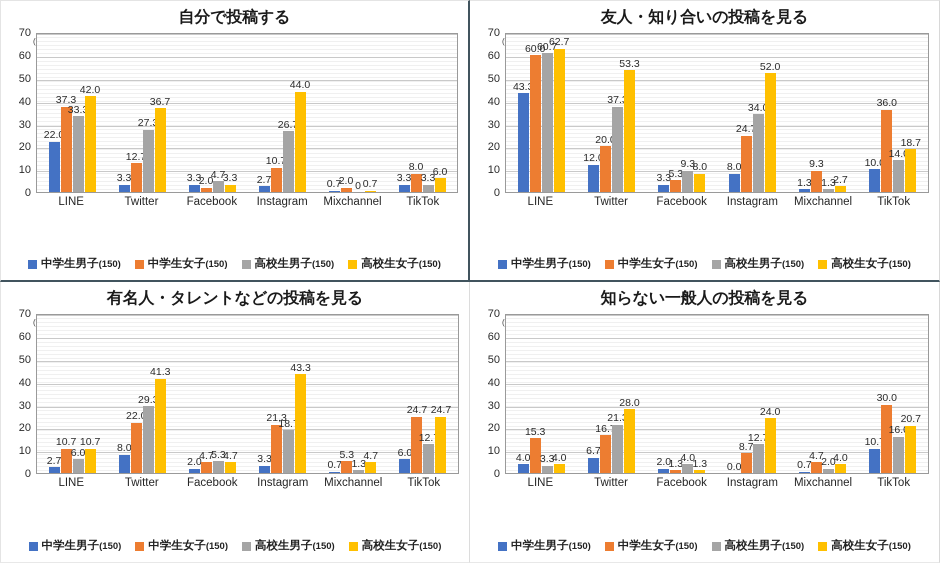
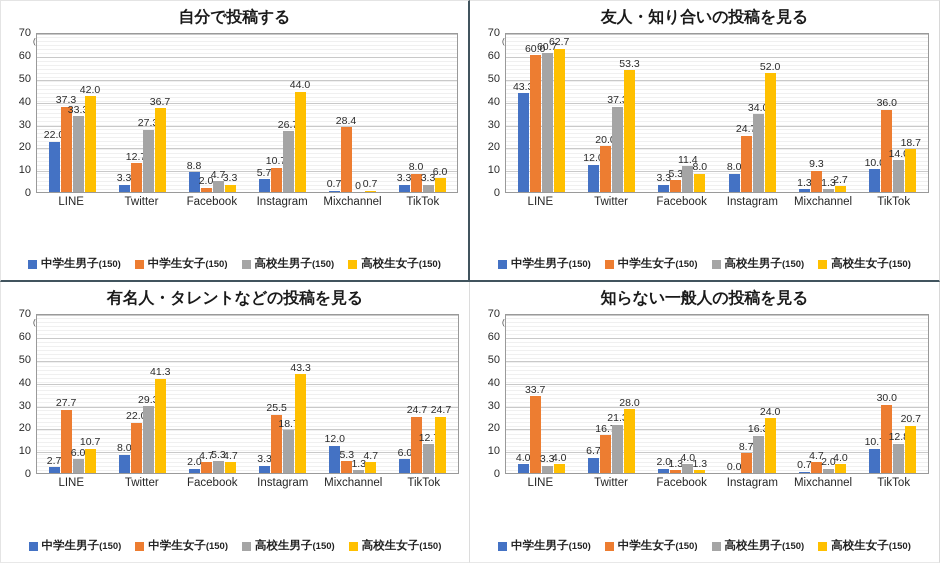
自分で投稿する/中学生男子(150)/Facebook: 3.3 -> 8.8
自分で投稿する/中学生男子(150)/Instagram: 2.7 -> 5.7
自分で投稿する/中学生女子(150)/Mixchannel: 2.0 -> 28.4
友人・知り合いの投稿を見る/高校生男子(150)/Facebook: 9.3 -> 11.4
有名人・タレントなどの投稿を見る/中学生女子(150)/LINE: 10.7 -> 27.7
有名人・タレントなどの投稿を見る/中学生女子(150)/Instagram: 21.3 -> 25.5
有名人・タレントなどの投稿を見る/中学生男子(150)/Mixchannel: 0.7 -> 12.0
知らない一般人の投稿を見る/中学生女子(150)/LINE: 15.3 -> 33.7
知らない一般人の投稿を見る/高校生男子(150)/Instagram: 12.7 -> 16.3
知らない一般人の投稿を見る/高校生男子(150)/TikTok: 16.0 -> 12.8
